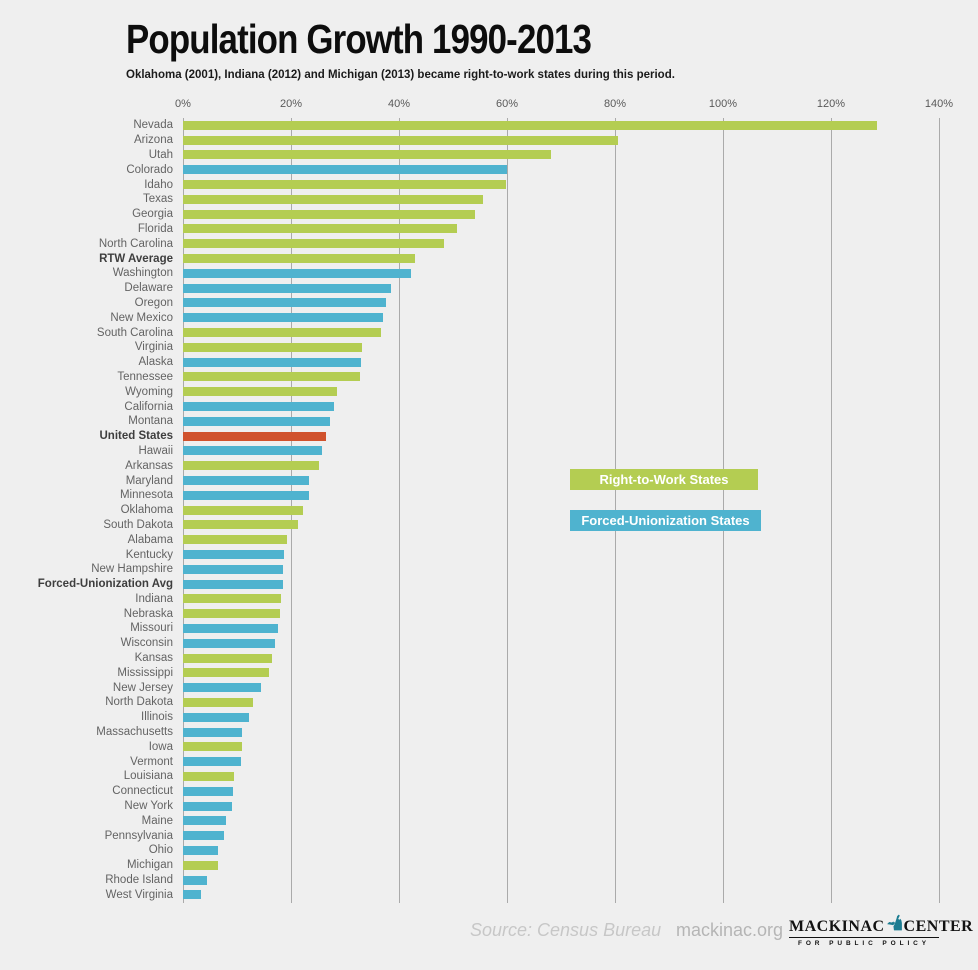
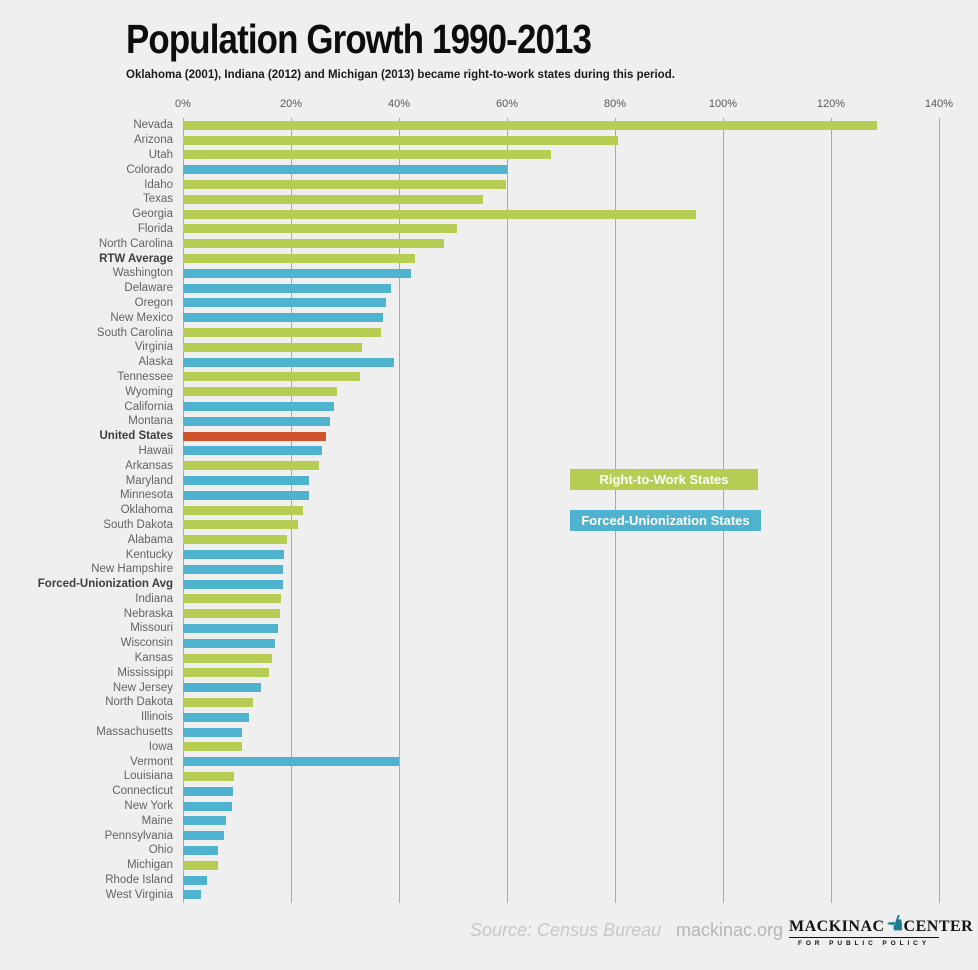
Georgia: 54% -> 95%
Alaska: 33% -> 39%
Vermont: 11% -> 40%
